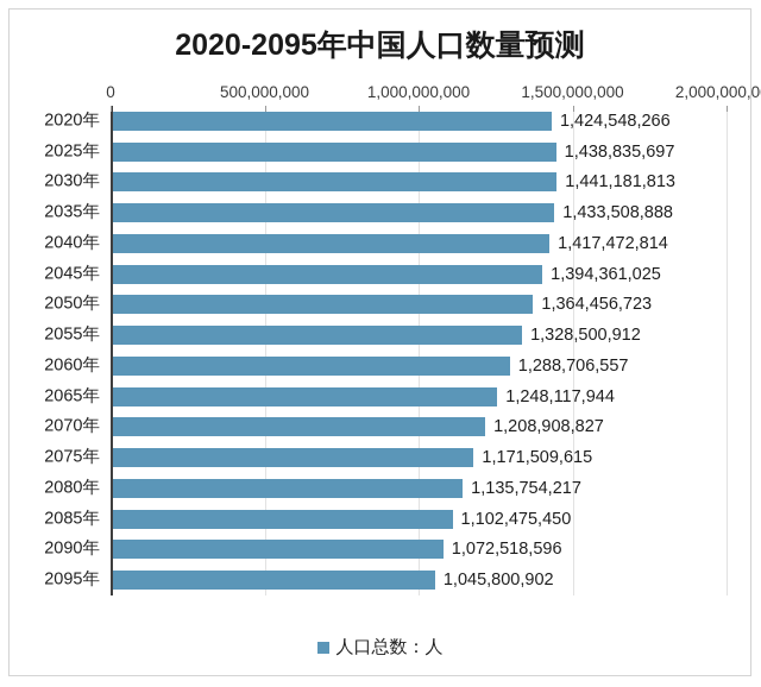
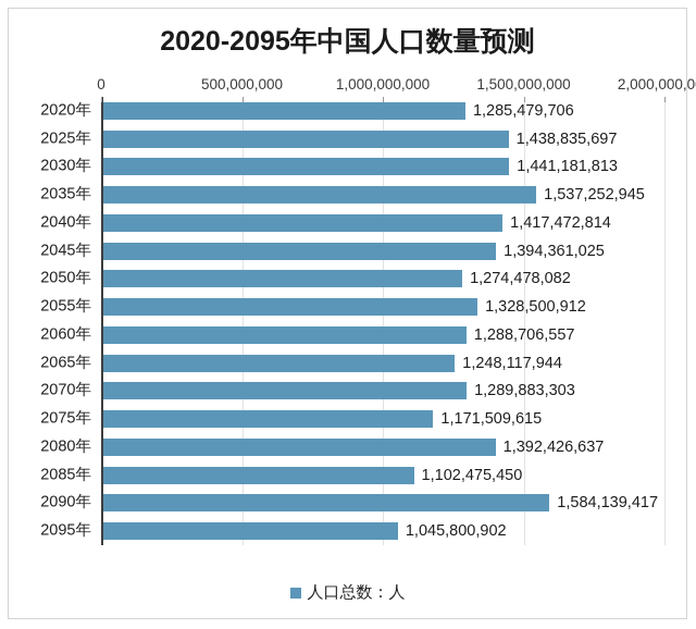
2020年: 1,424,548,266 -> 1,285,479,706
2035年: 1,433,508,888 -> 1,537,252,945
2050年: 1,364,456,723 -> 1,274,478,082
2070年: 1,208,908,827 -> 1,289,883,303
2080年: 1,135,754,217 -> 1,392,426,637
2090年: 1,072,518,596 -> 1,584,139,417
